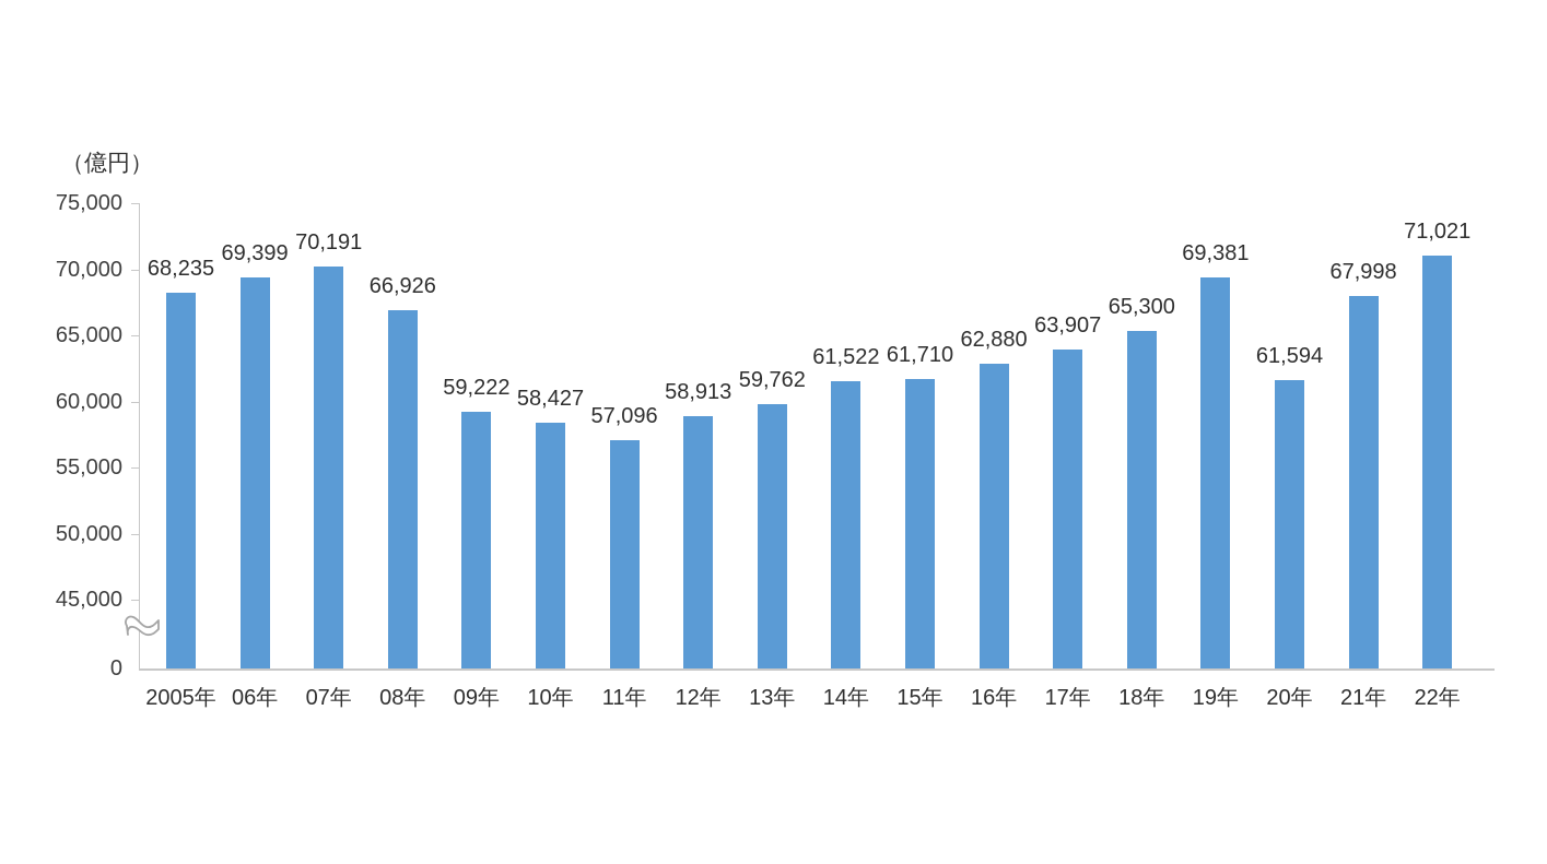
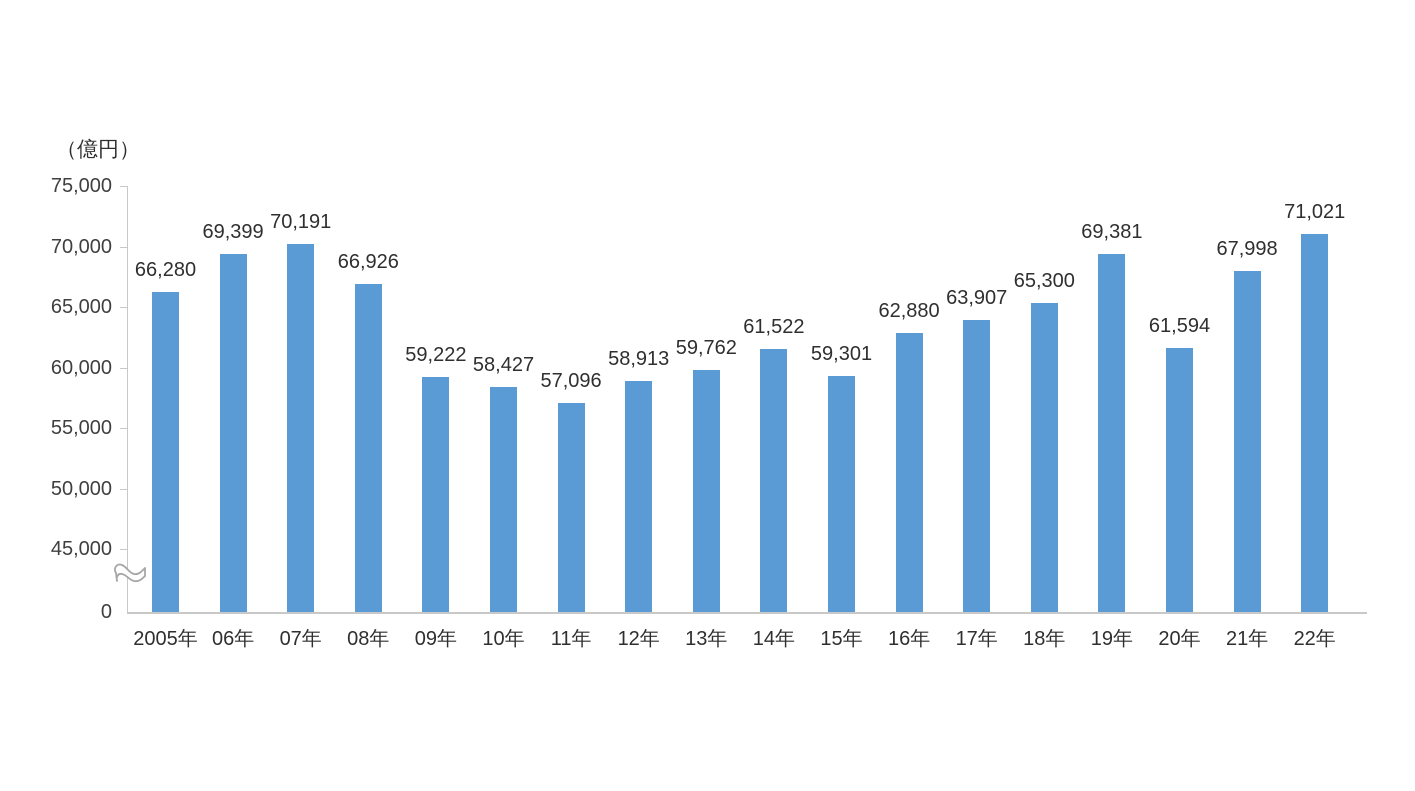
2005年: 68,235 -> 66,280
15年: 61,710 -> 59,301
